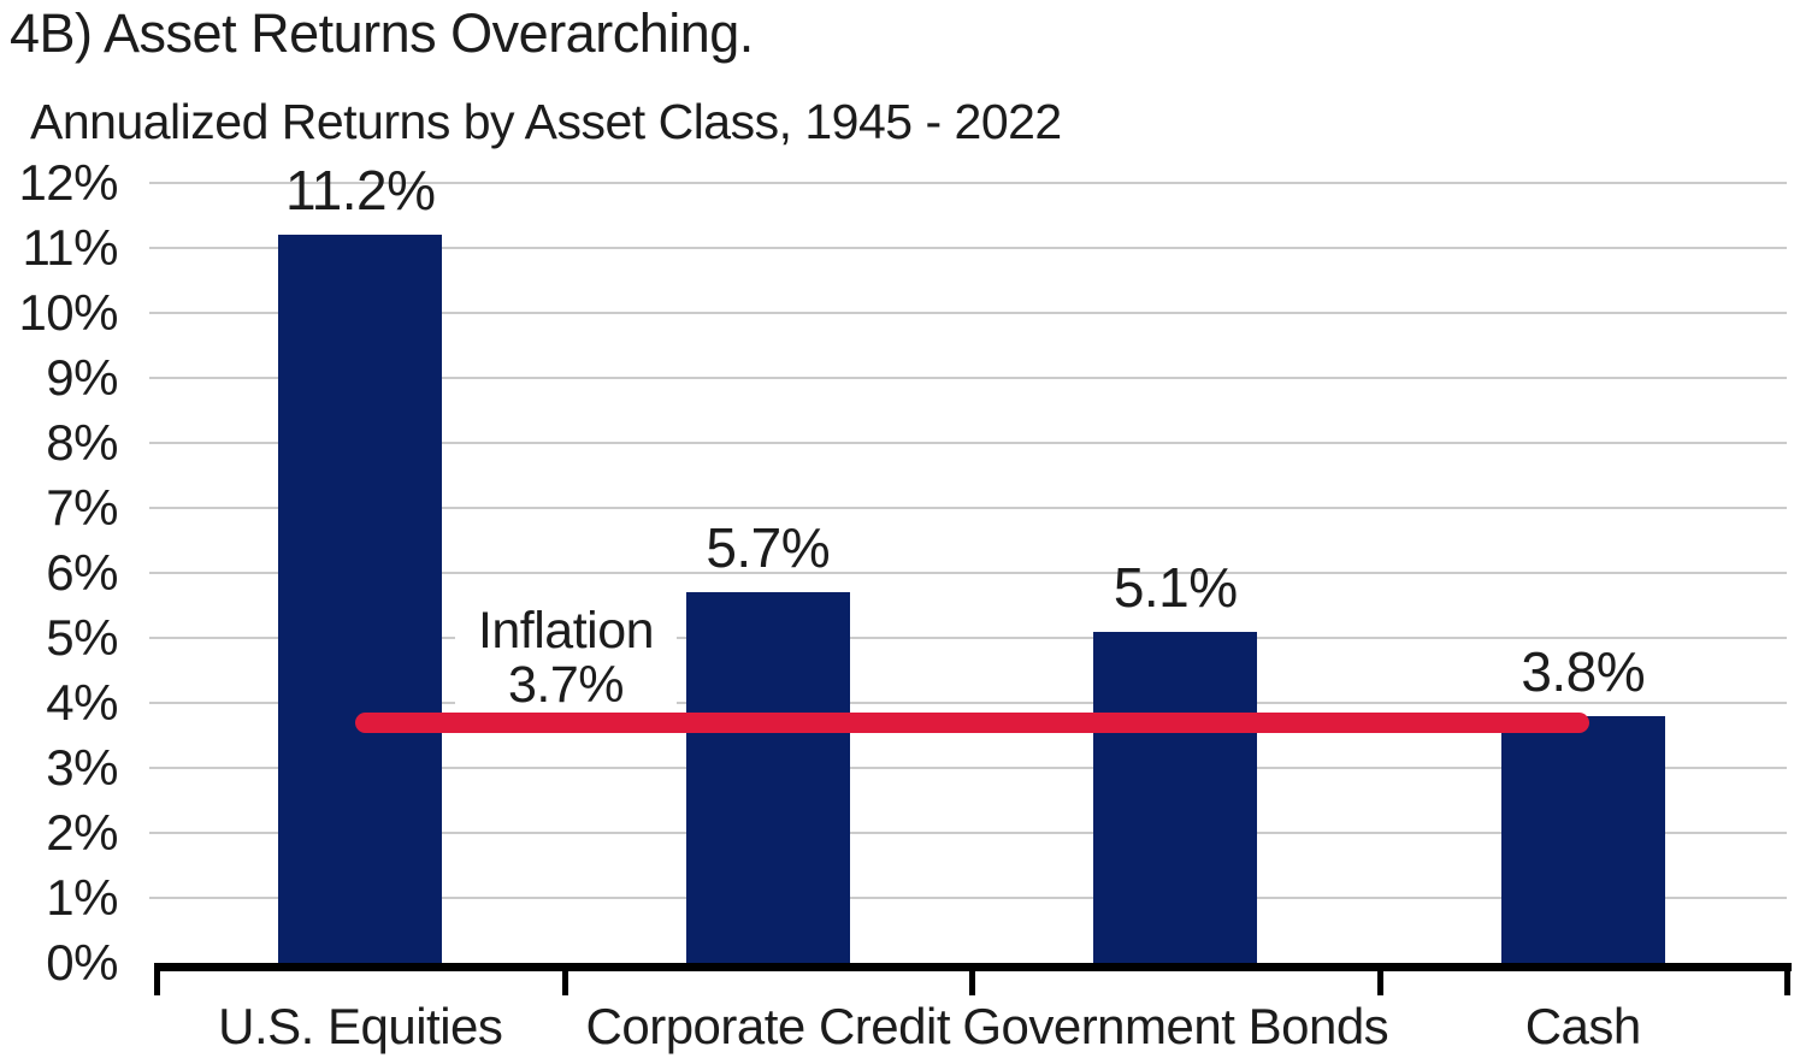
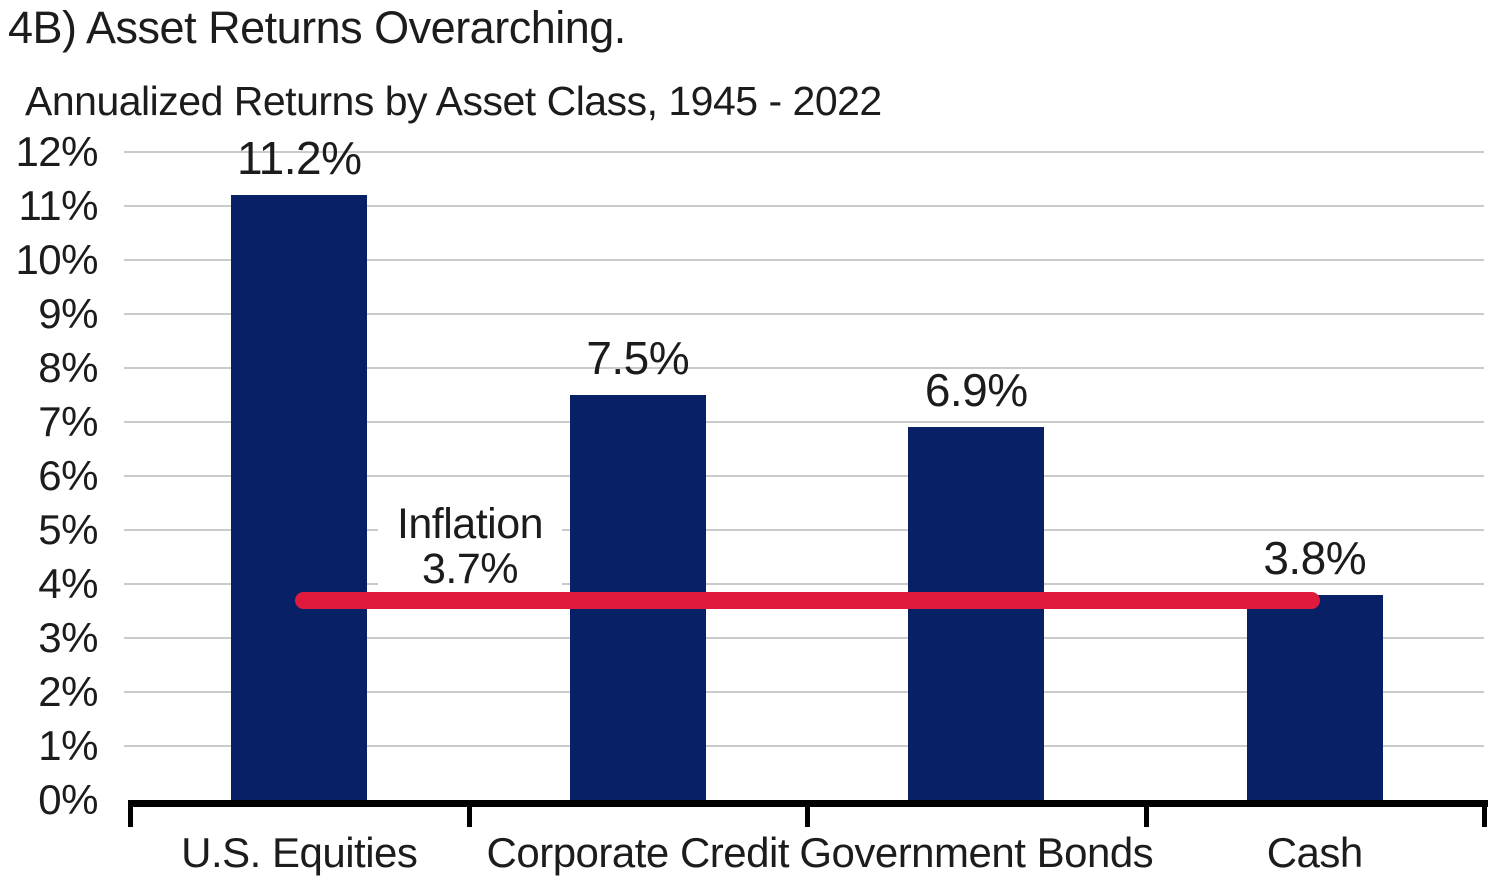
Corporate Credit: 5.7% -> 7.5%
Government Bonds: 5.1% -> 6.9%
